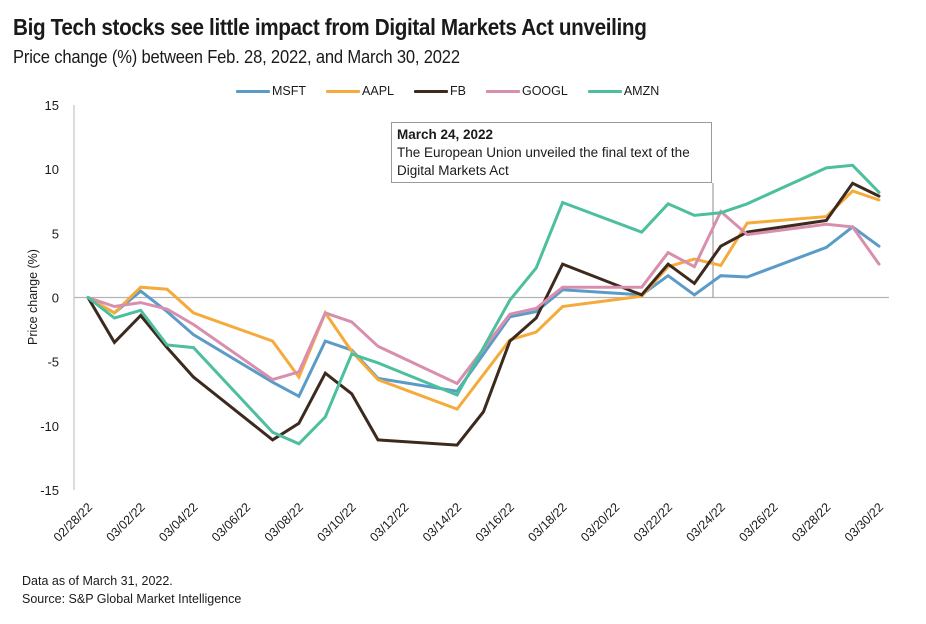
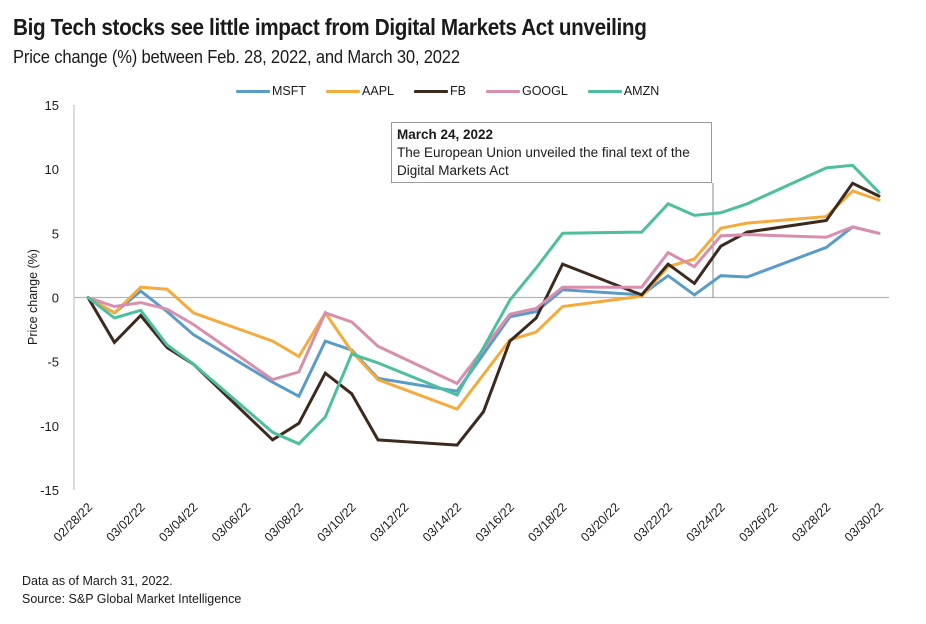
FB/03/04/22: -6.2 -> -5.2
AMZN/03/04/22: -3.9 -> -5.2
AAPL/03/08/22: -6.2 -> -4.6
AMZN/03/18/22: 7.4 -> 5.0
AAPL/03/24/22: 2.5 -> 5.4
GOOGL/03/24/22: 6.7 -> 4.8
GOOGL/03/28/22: 5.7 -> 4.7
MSFT/03/30/22: 4.0 -> 5.0
GOOGL/03/30/22: 2.6 -> 5.0
